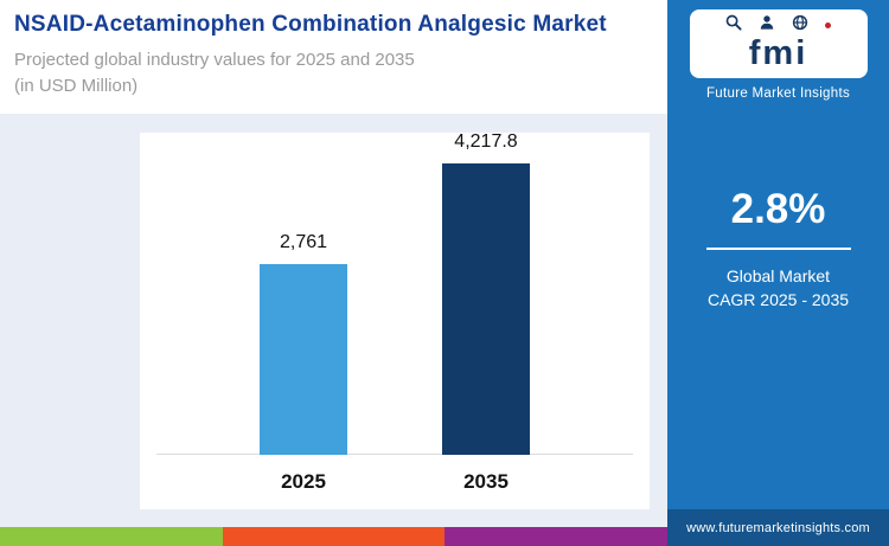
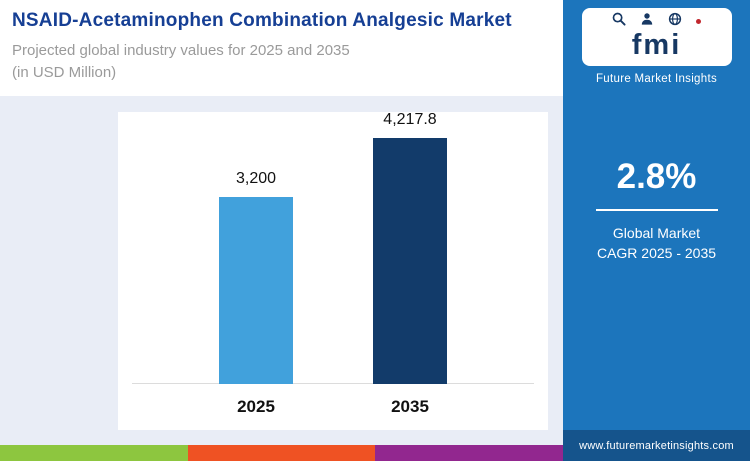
2025: 2,761 -> 3,200
